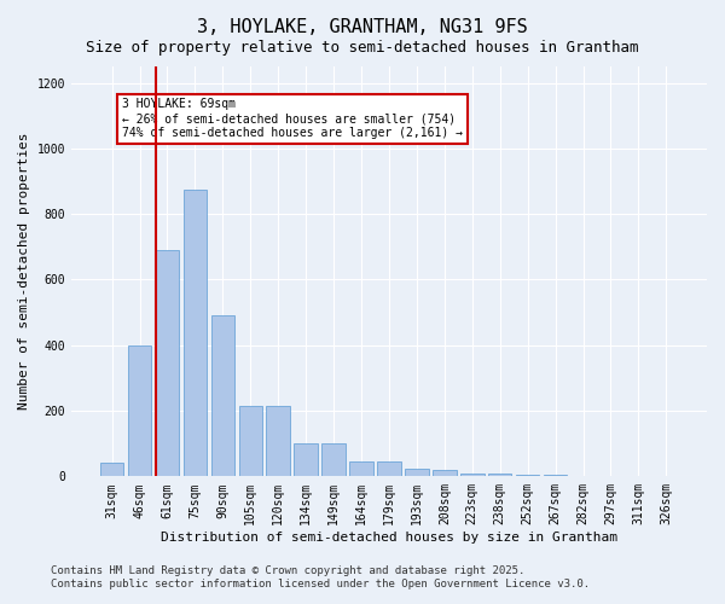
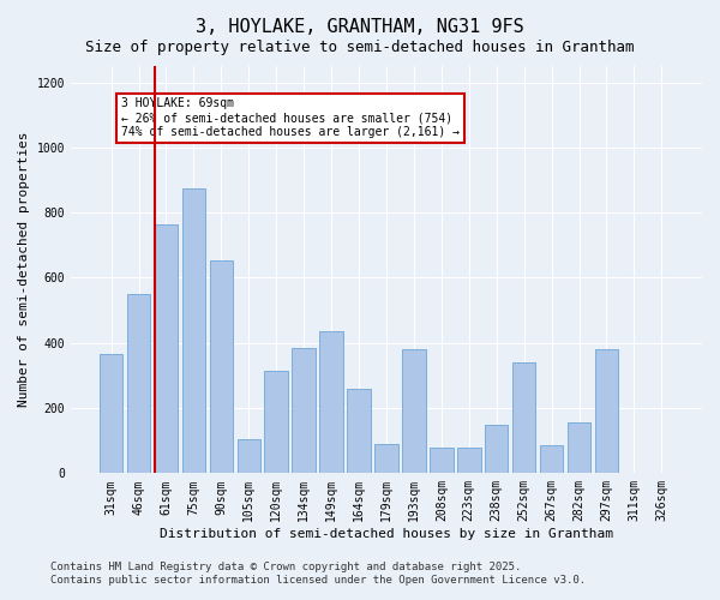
31sqm: 40 -> 365
46sqm: 400 -> 550
61sqm: 690 -> 765
90sqm: 490 -> 655
105sqm: 215 -> 105
120sqm: 215 -> 315
134sqm: 100 -> 385
149sqm: 100 -> 435
164sqm: 45 -> 260
179sqm: 45 -> 90
193sqm: 25 -> 380
208sqm: 18 -> 80
223sqm: 10 -> 80
238sqm: 10 -> 150
252sqm: 5 -> 340
267sqm: 5 -> 85
282sqm: 2 -> 155
297sqm: 2 -> 380
